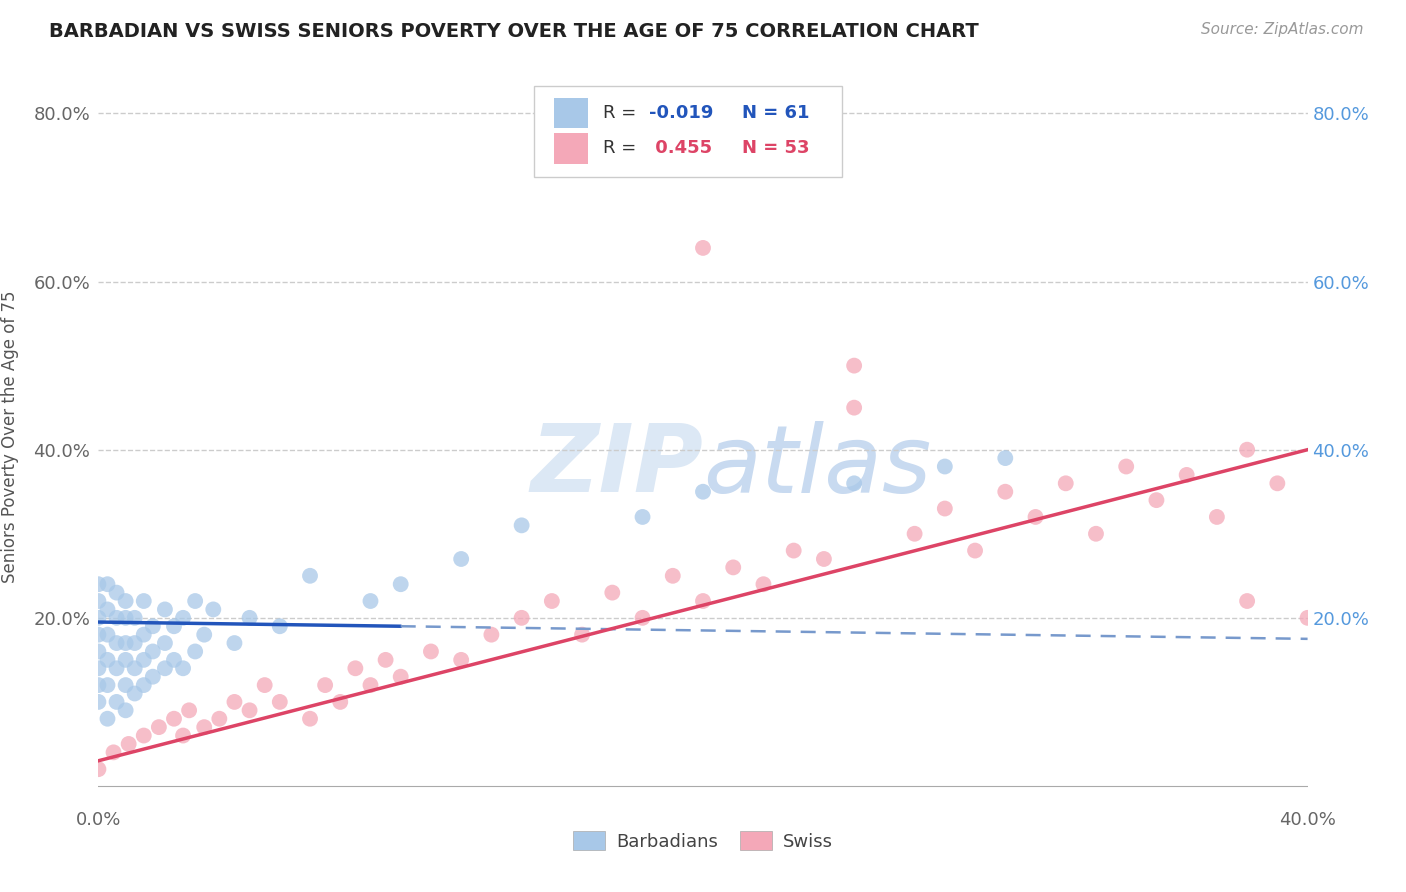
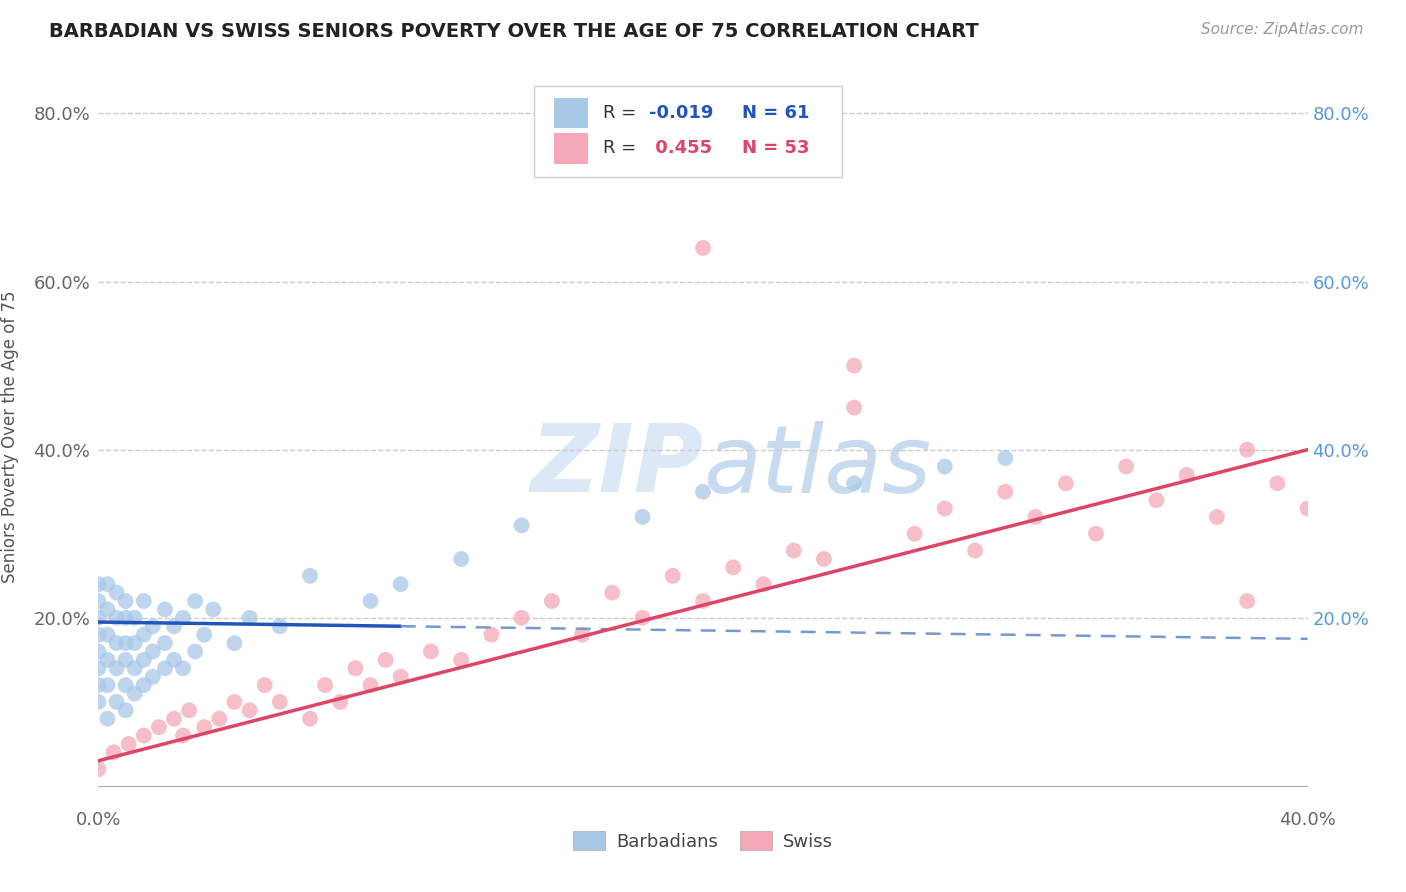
Swiss/40.0%: 20% -> 33%
